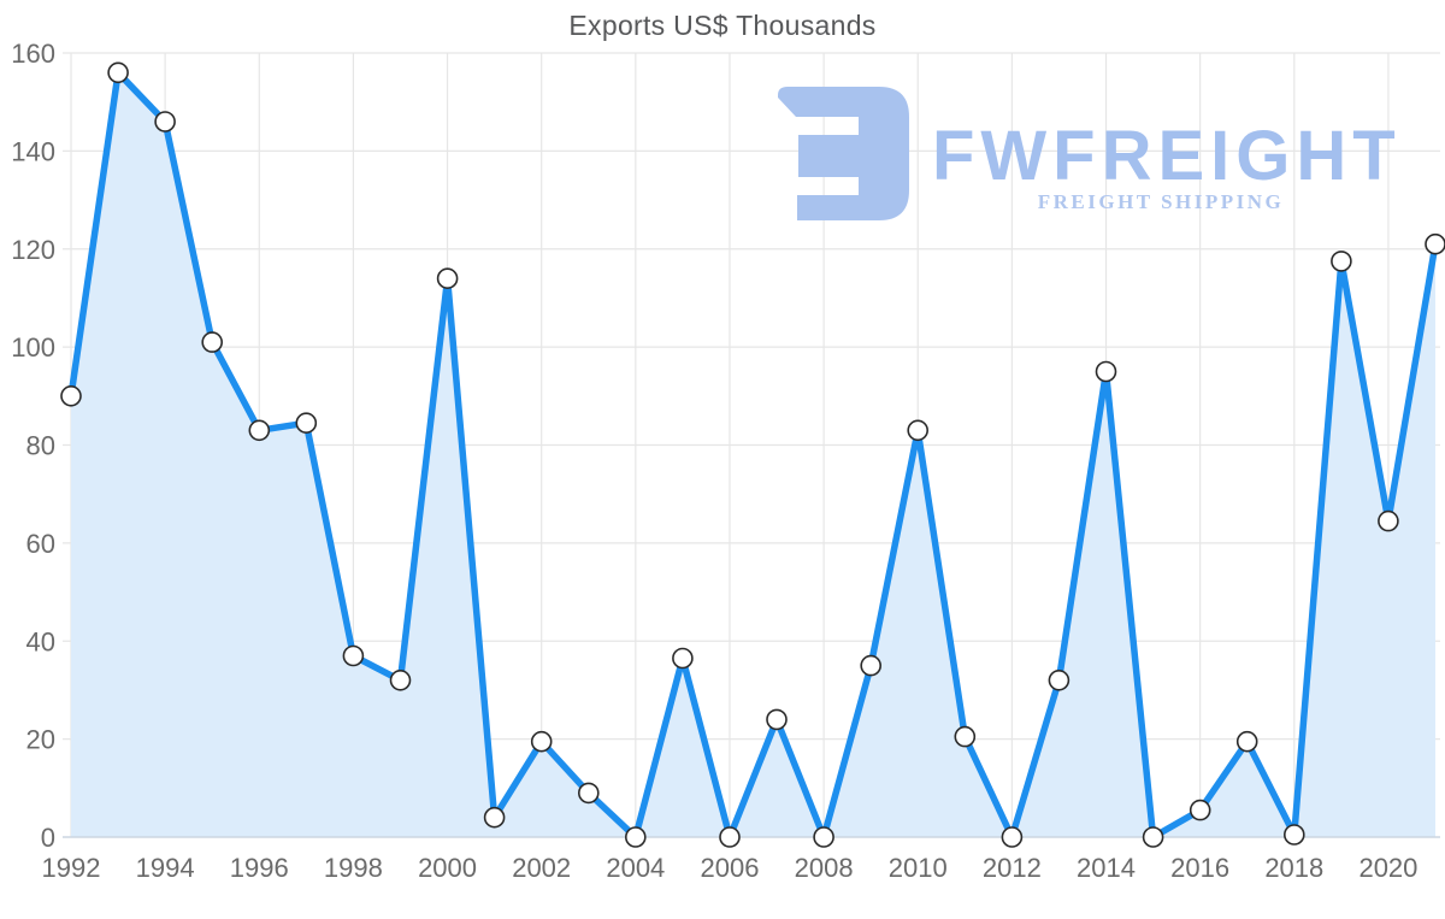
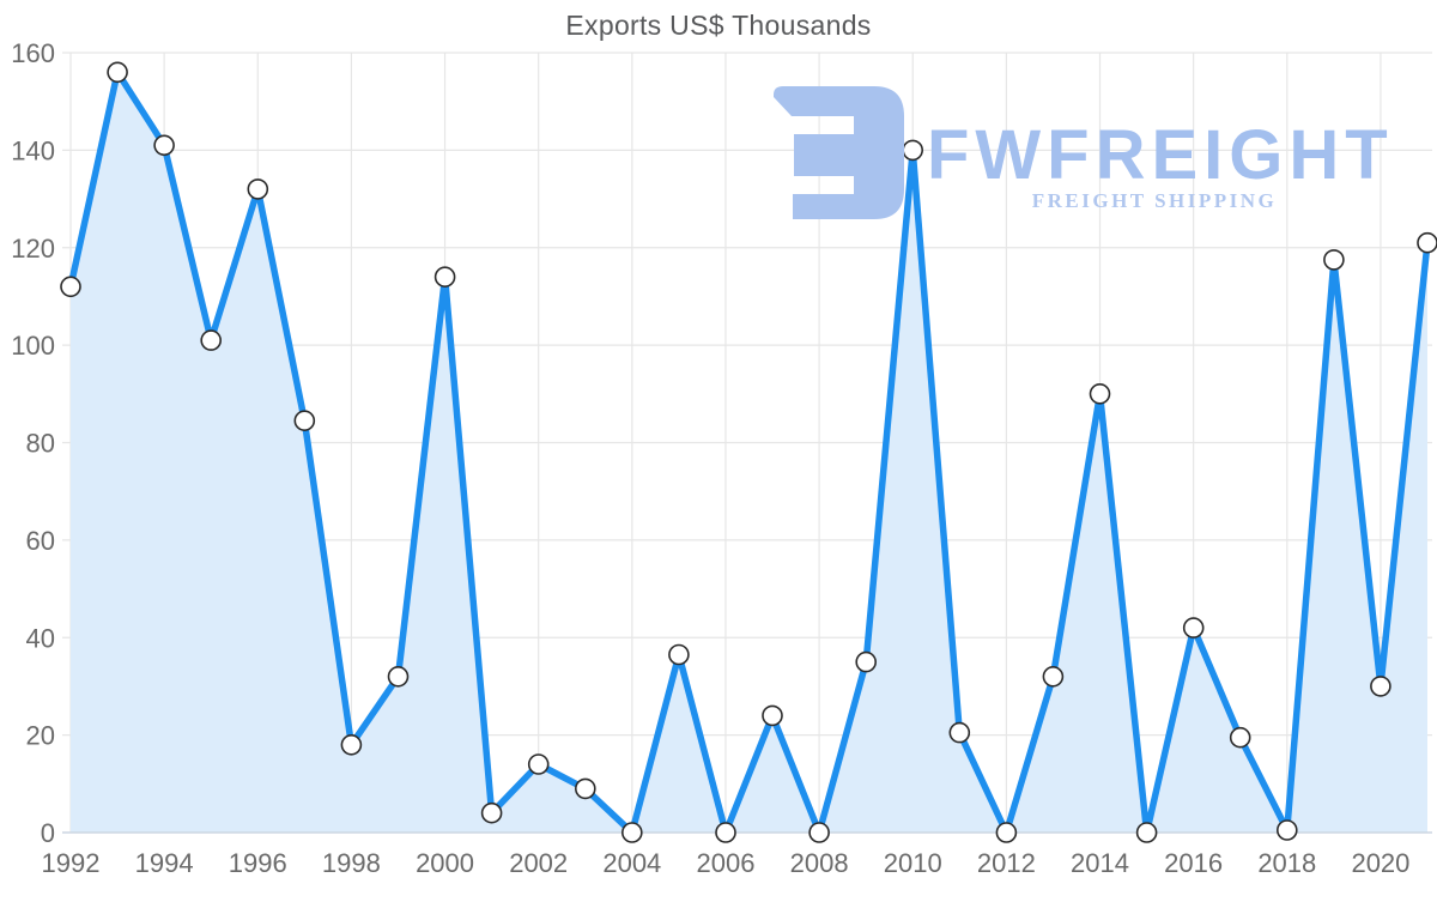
1992: 90 -> 112
1994: 146 -> 141
1996: 83 -> 132
1998: 37 -> 18
2002: 20 -> 14
2010: 83 -> 140
2014: 95 -> 90
2016: 6 -> 42
2020: 64 -> 30
